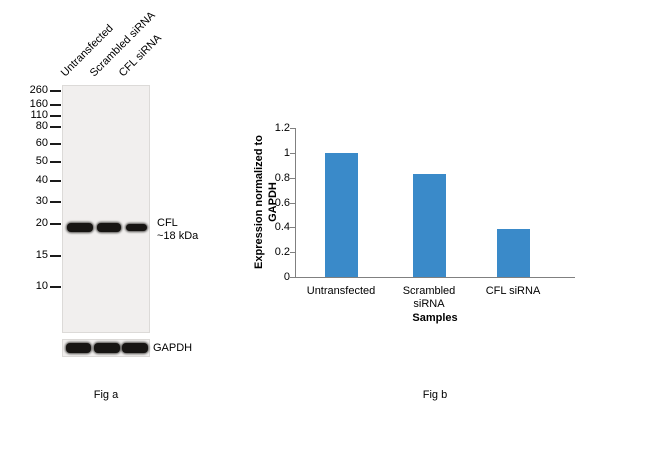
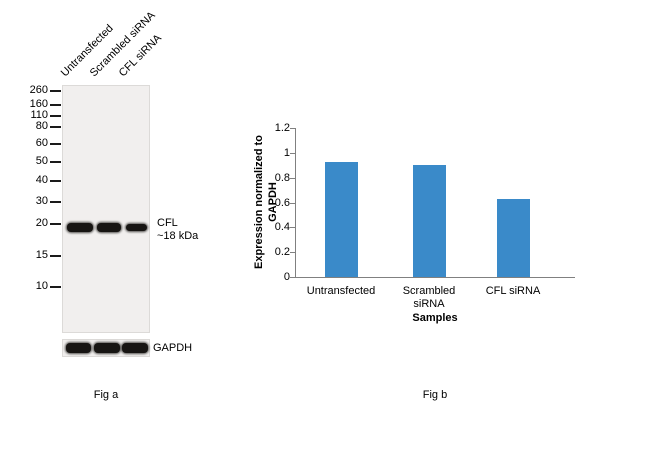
Untransfected: 1.00 -> 0.93
Scrambled siRNA: 0.83 -> 0.90
CFL siRNA: 0.39 -> 0.63
